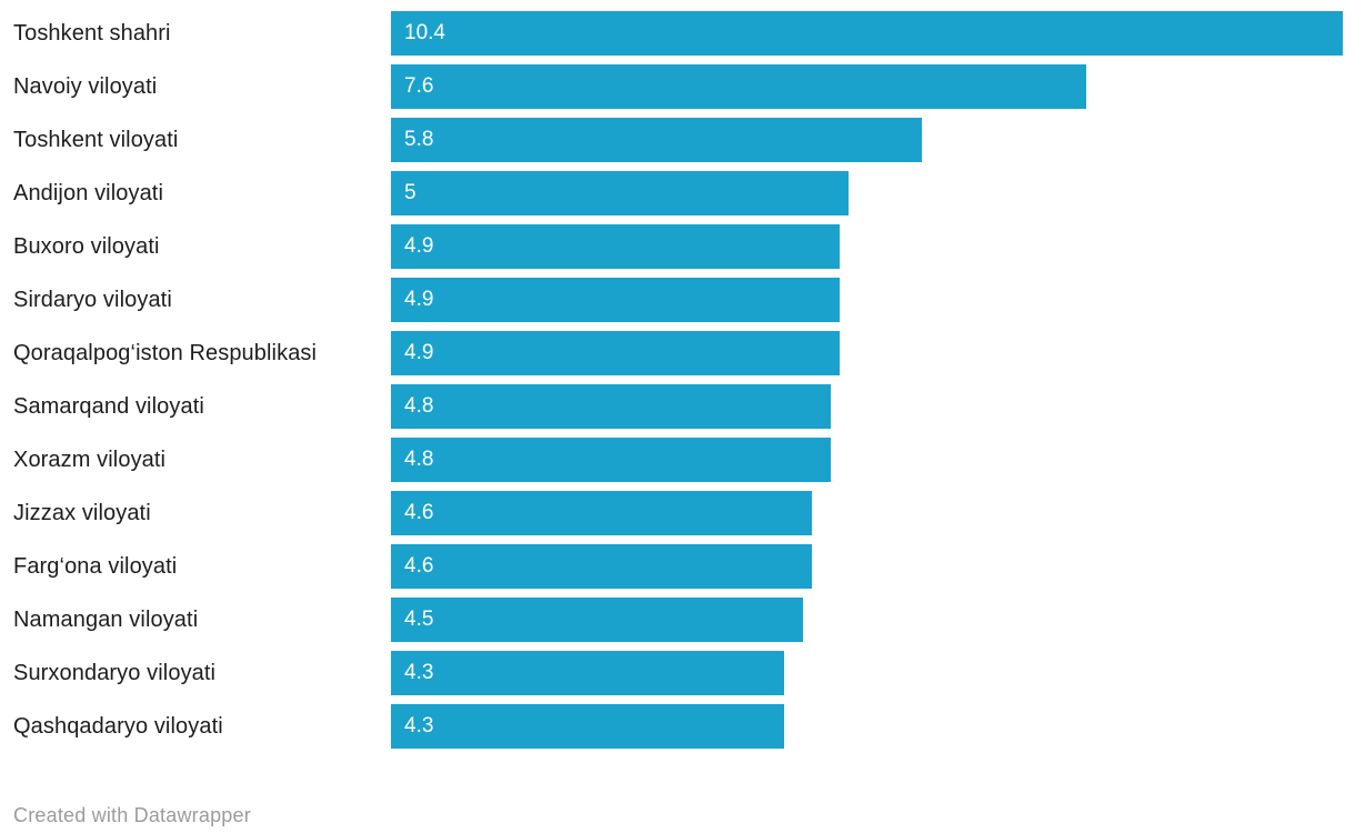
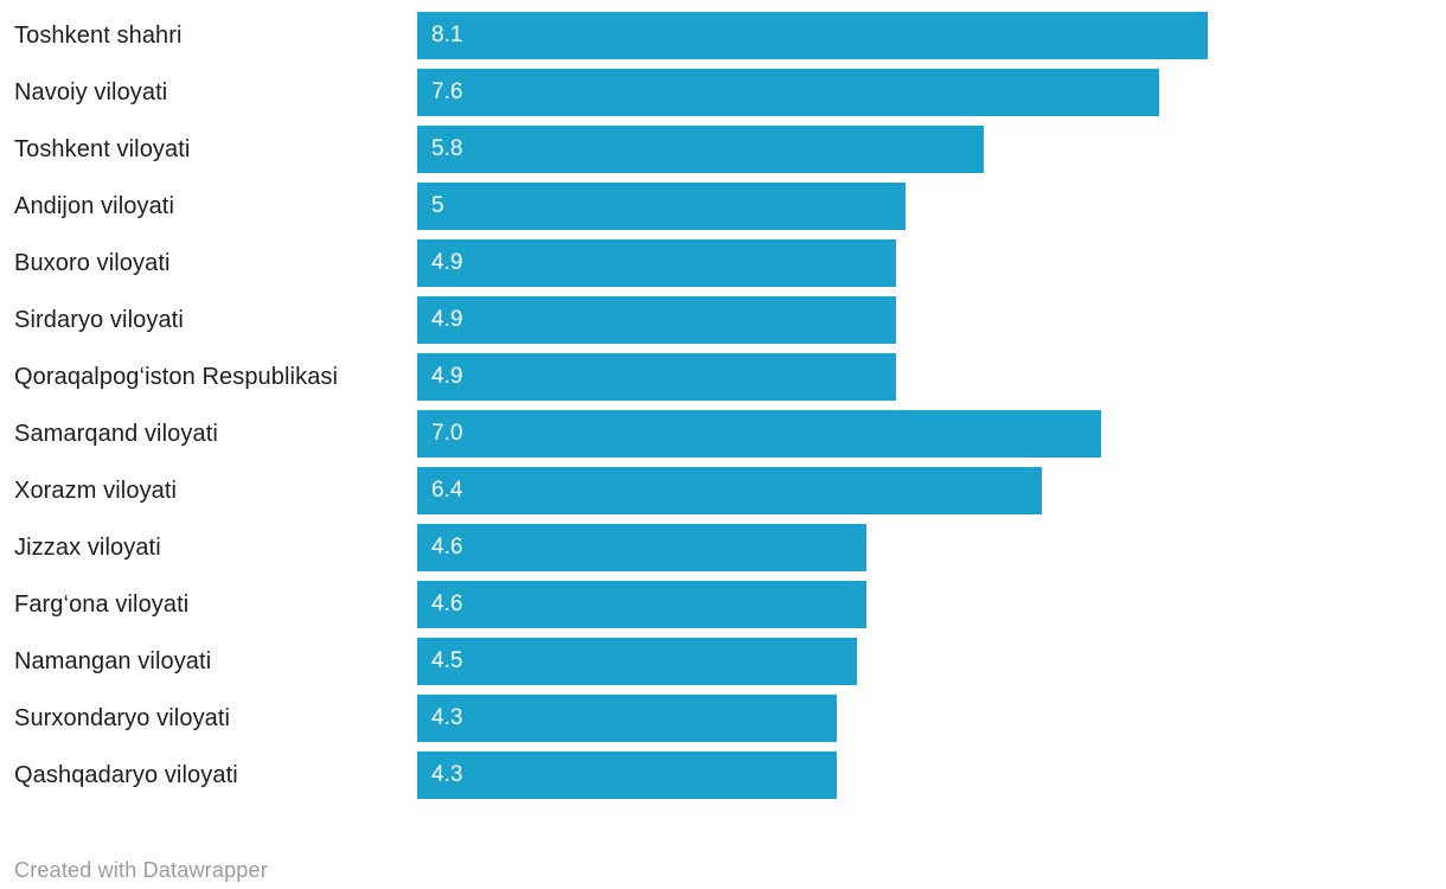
Toshkent shahri: 10.4 -> 8.1
Samarqand viloyati: 4.8 -> 7.0
Xorazm viloyati: 4.8 -> 6.4
